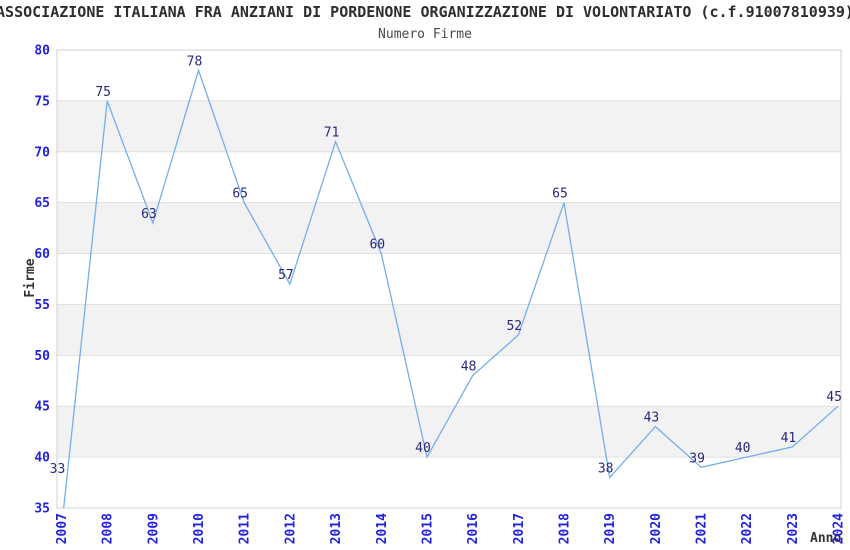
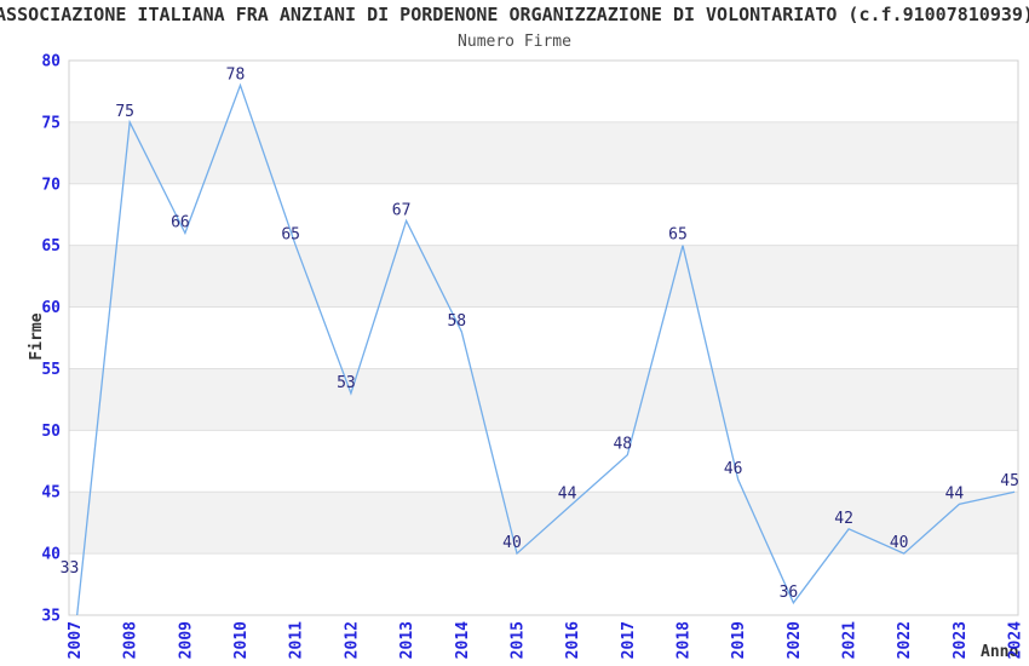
2009: 63 -> 66
2012: 57 -> 53
2013: 71 -> 67
2014: 60 -> 58
2016: 48 -> 44
2017: 52 -> 48
2019: 38 -> 46
2020: 43 -> 36
2021: 39 -> 42
2023: 41 -> 44
